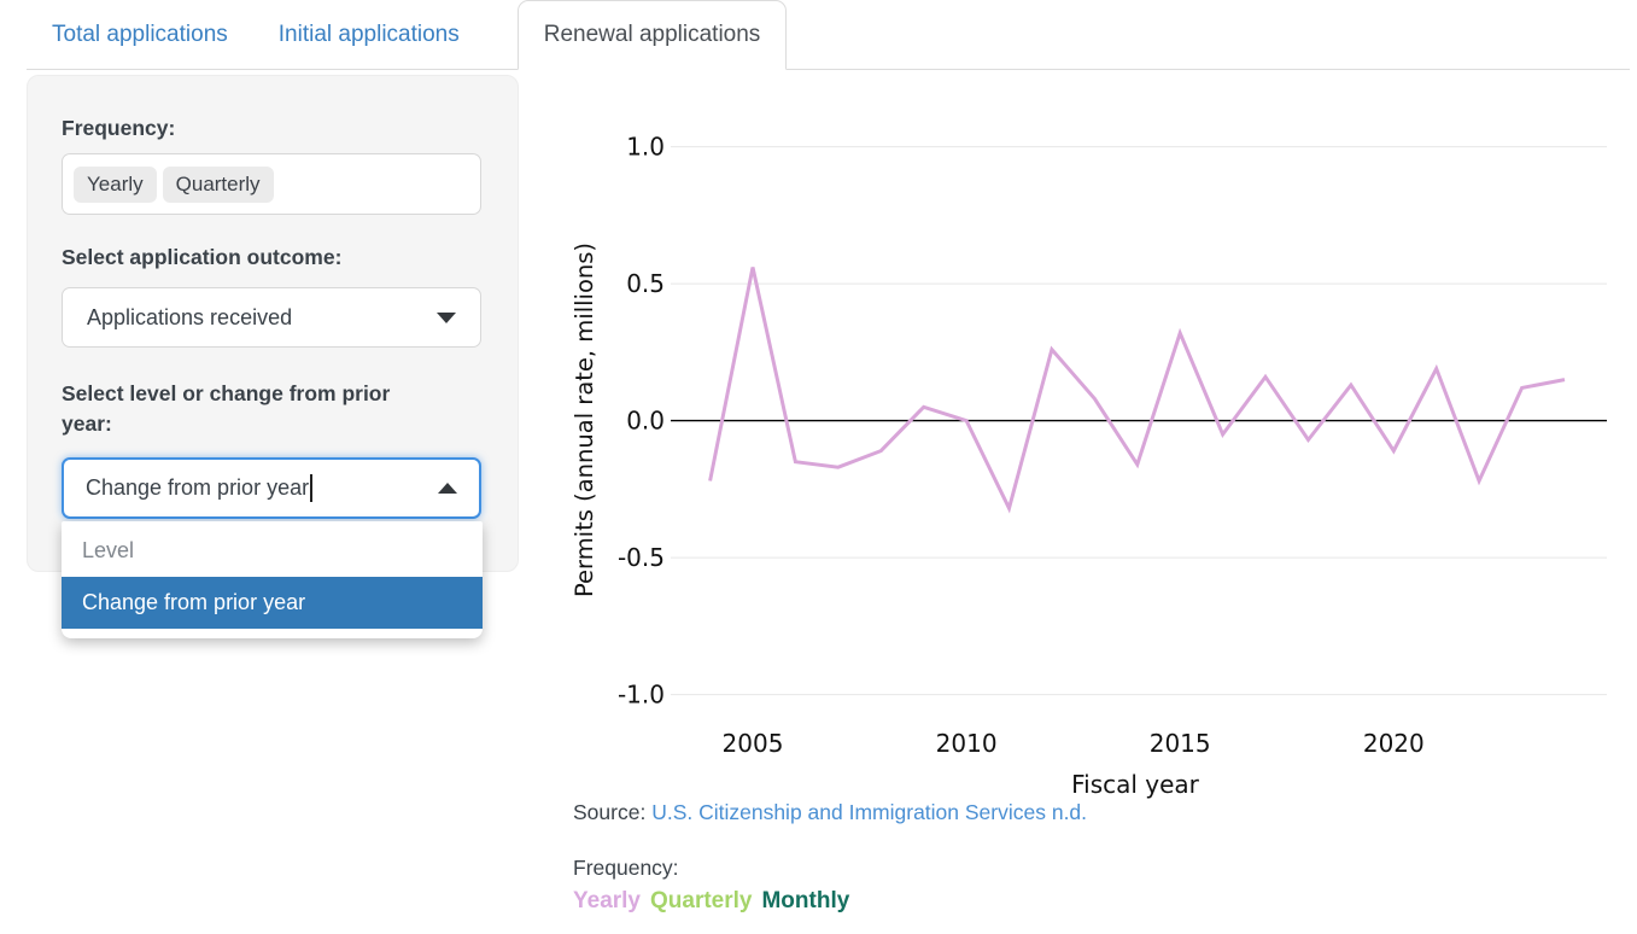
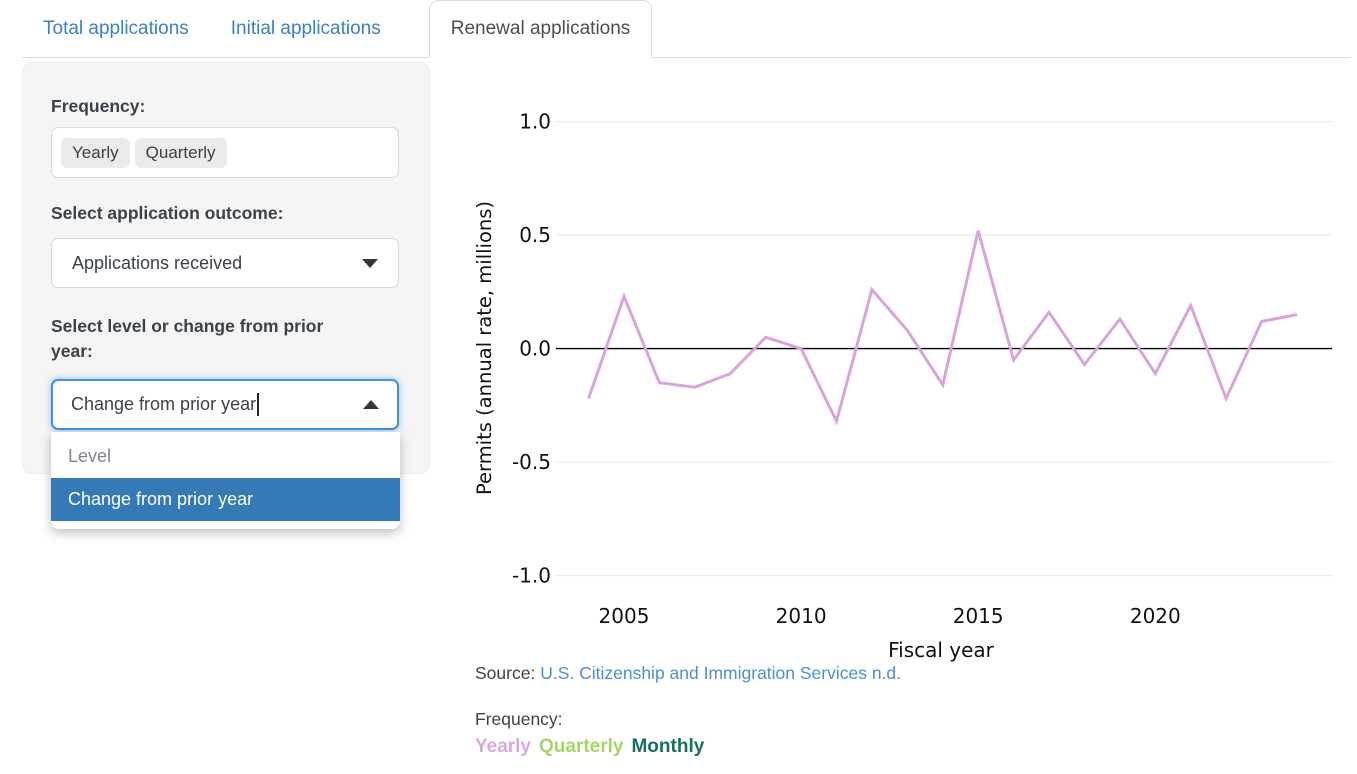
2005: 0.56 -> 0.23
2015: 0.32 -> 0.52
